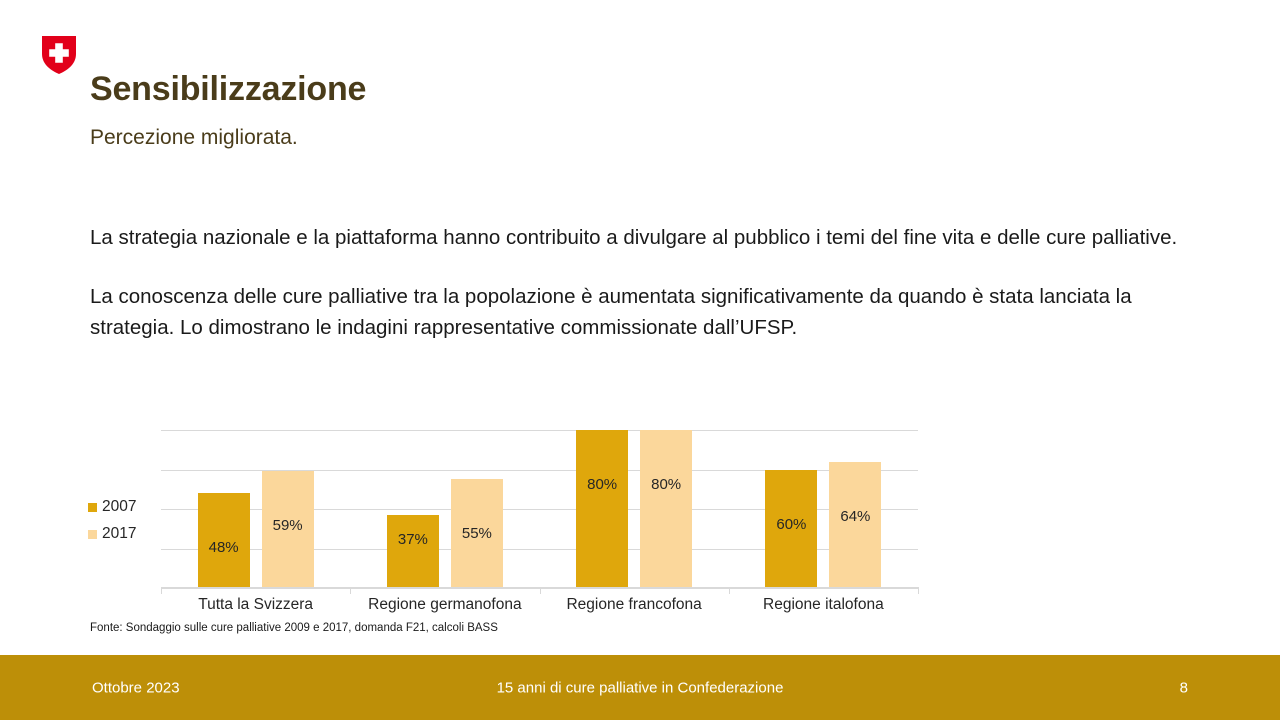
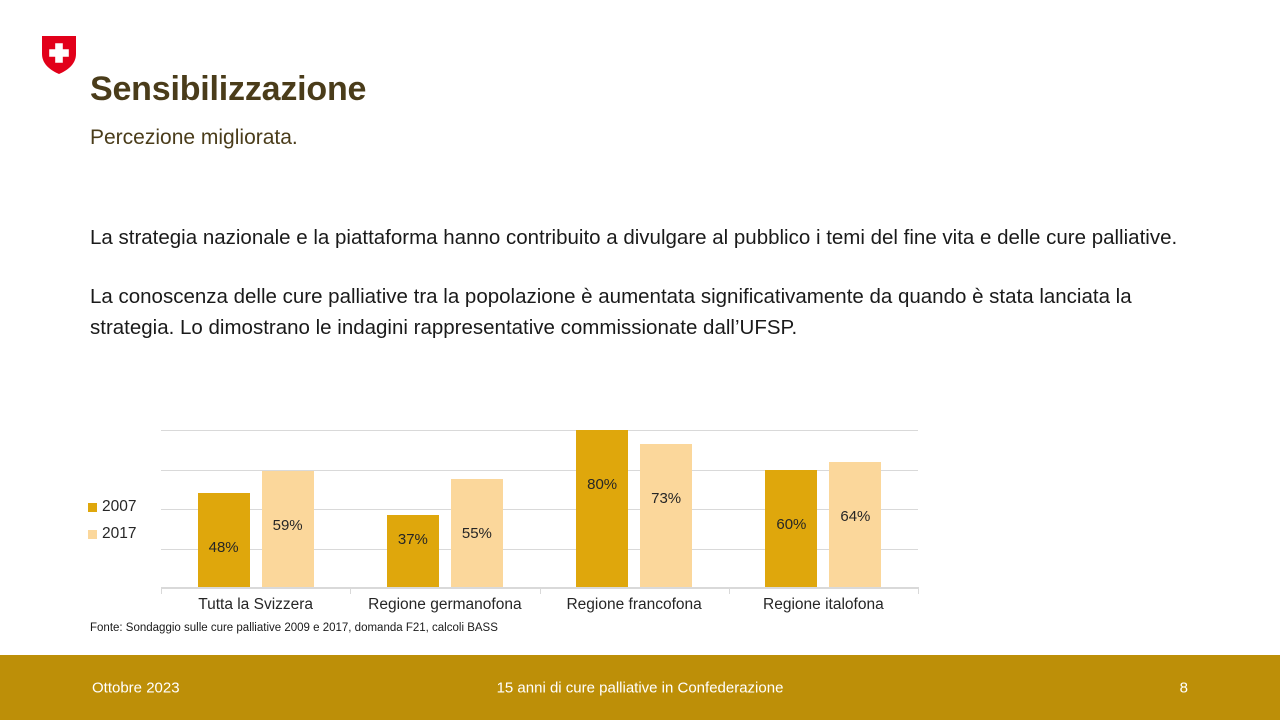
2017/Regione francofona: 80% -> 73%
